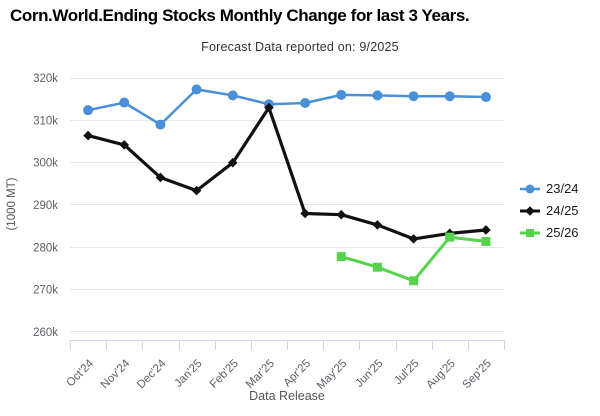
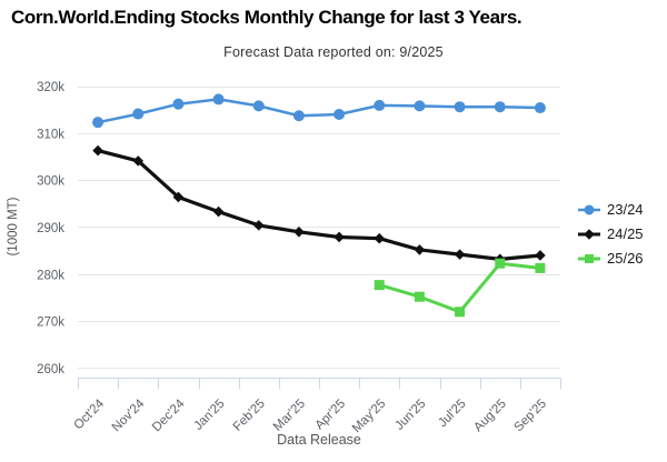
23/24/Dec'24: 309k -> 316k
24/25/Feb'25: 300k -> 290k
24/25/Mar'25: 313k -> 289k
24/25/Jul'25: 282k -> 284k
